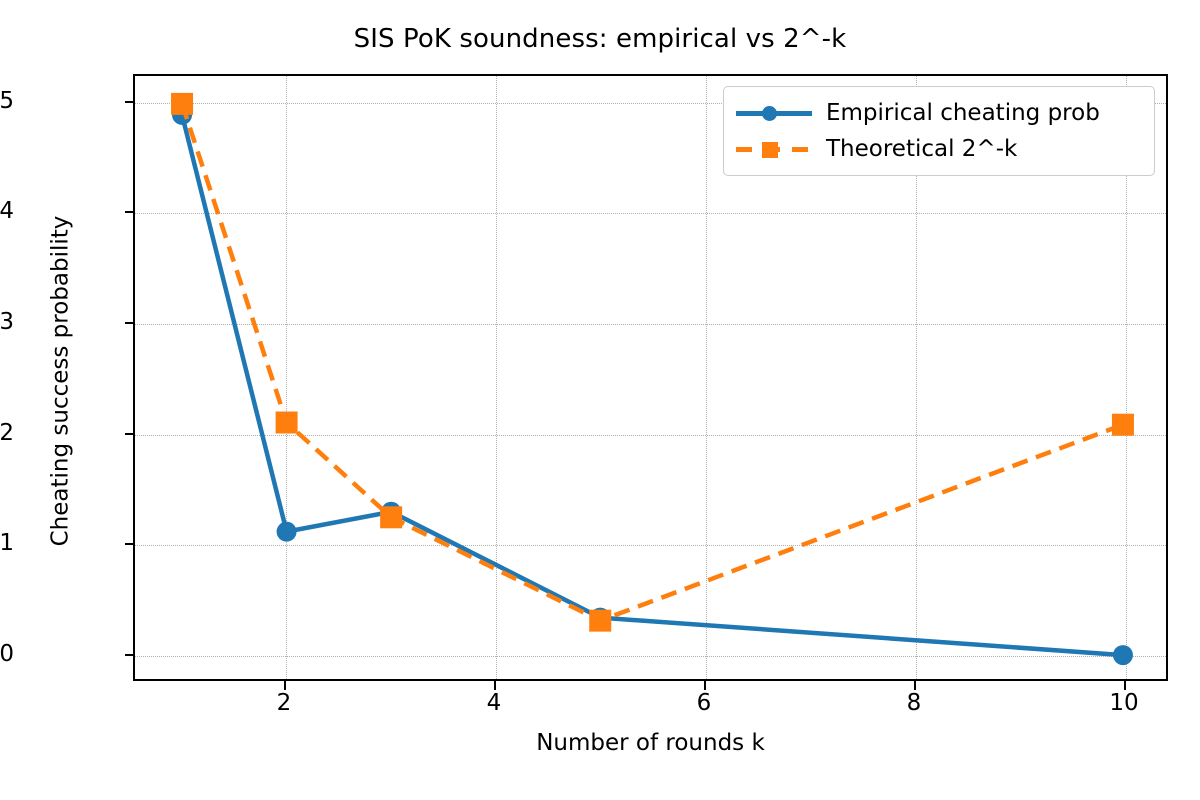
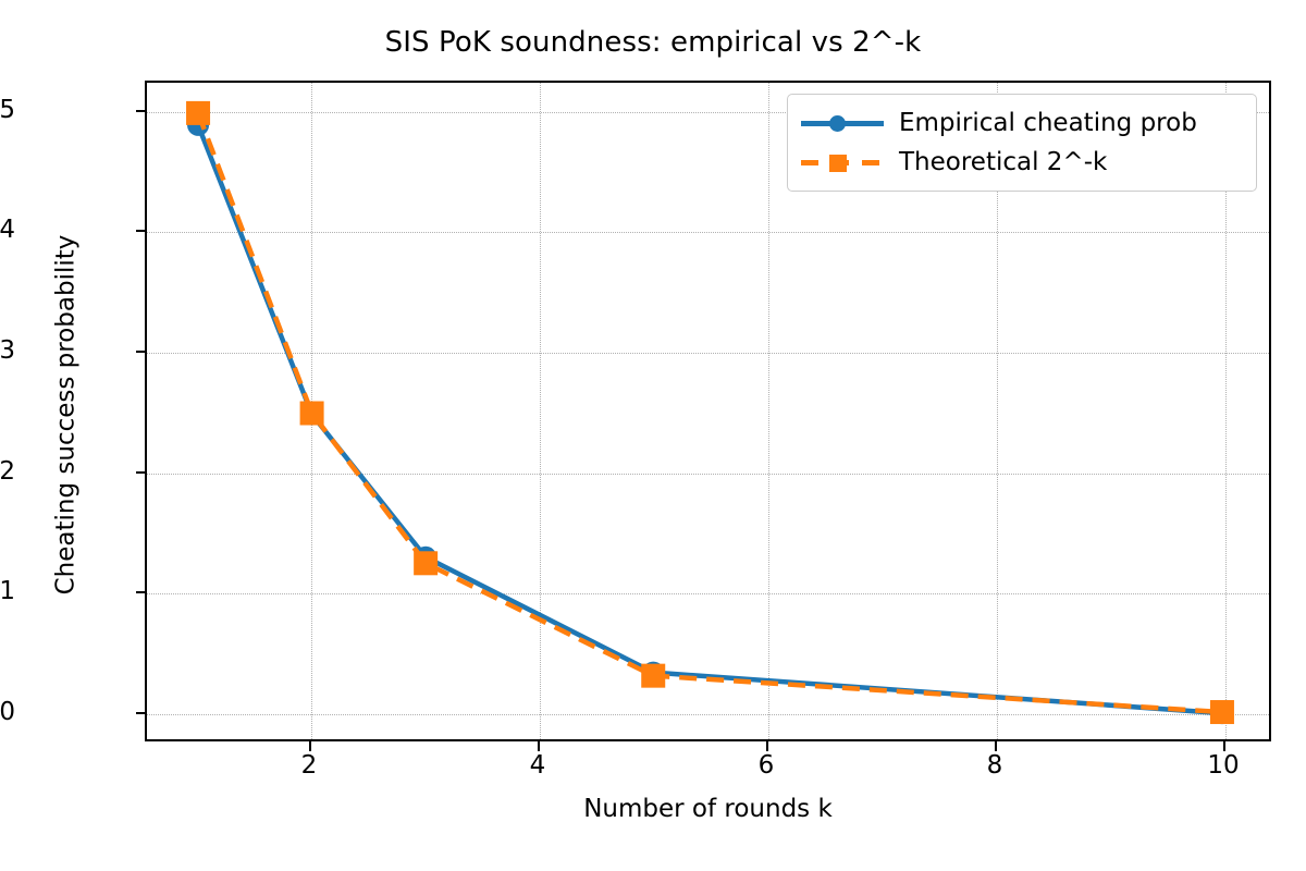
Empirical cheating prob/2: 0.112 -> 0.249
Theoretical 2^-k/2: 0.211 -> 0.250
Theoretical 2^-k/10: 0.209 -> 0.001
